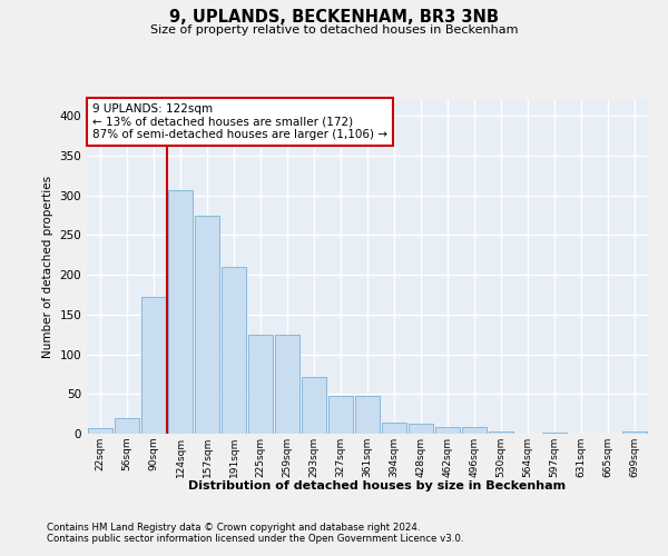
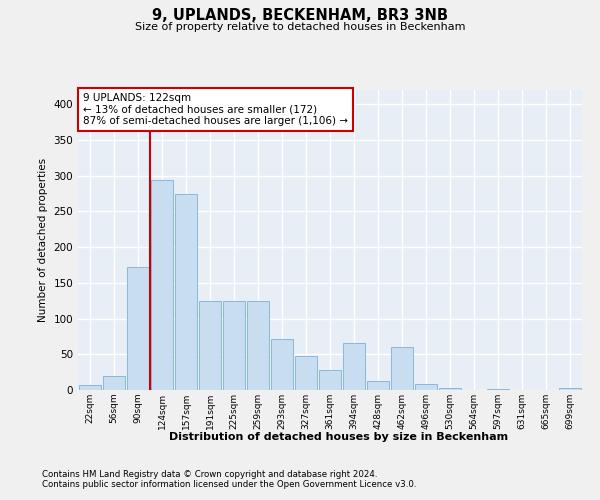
124sqm: 307 -> 294
191sqm: 210 -> 124
361sqm: 47 -> 28
394sqm: 14 -> 66
462sqm: 8 -> 60
